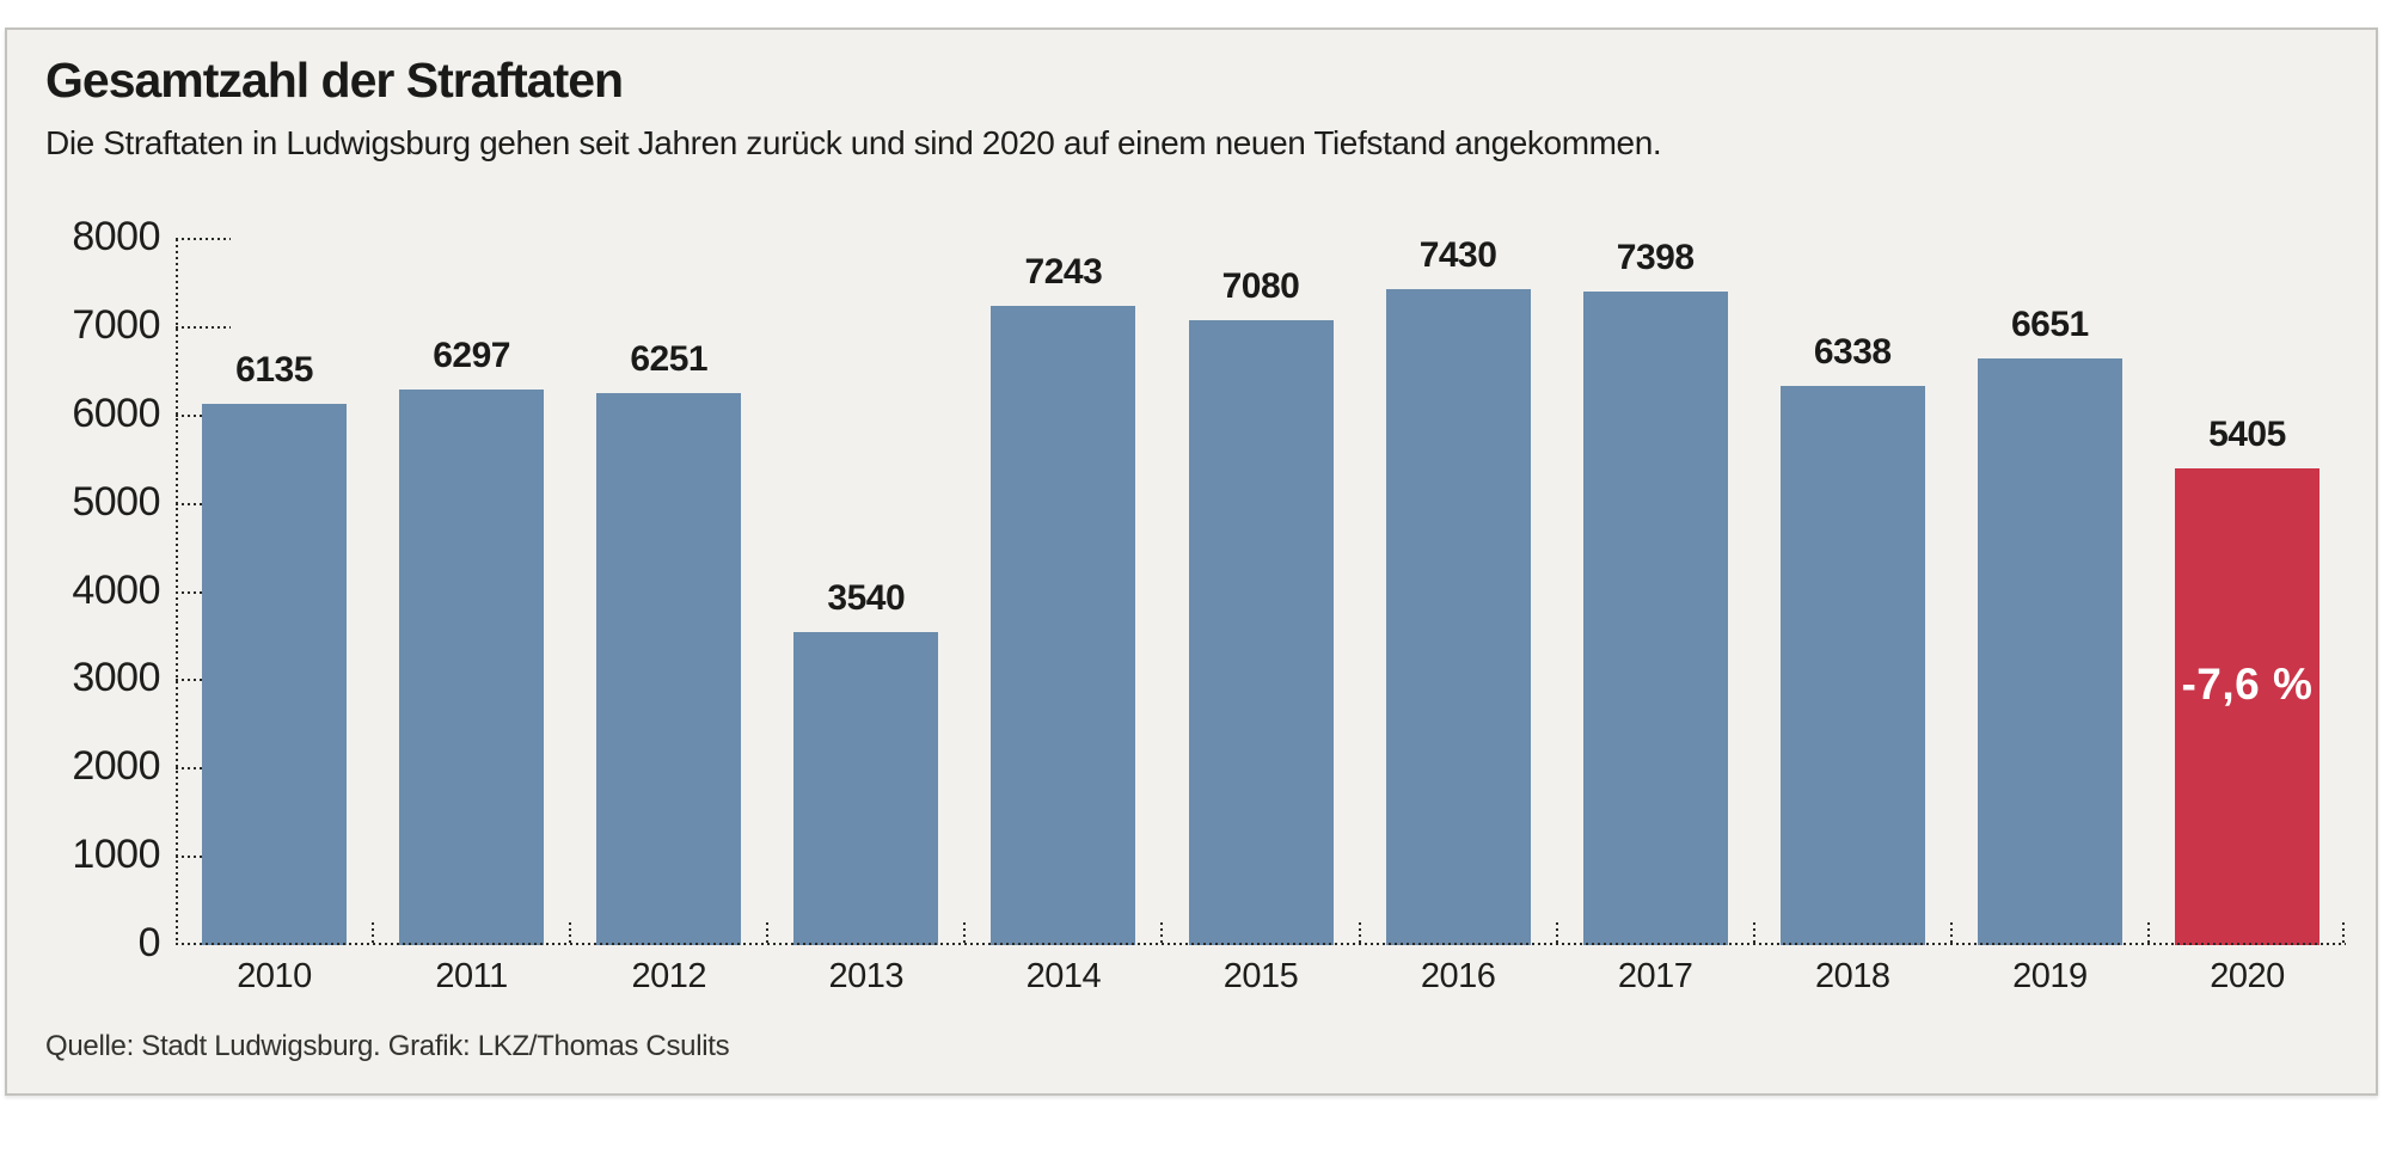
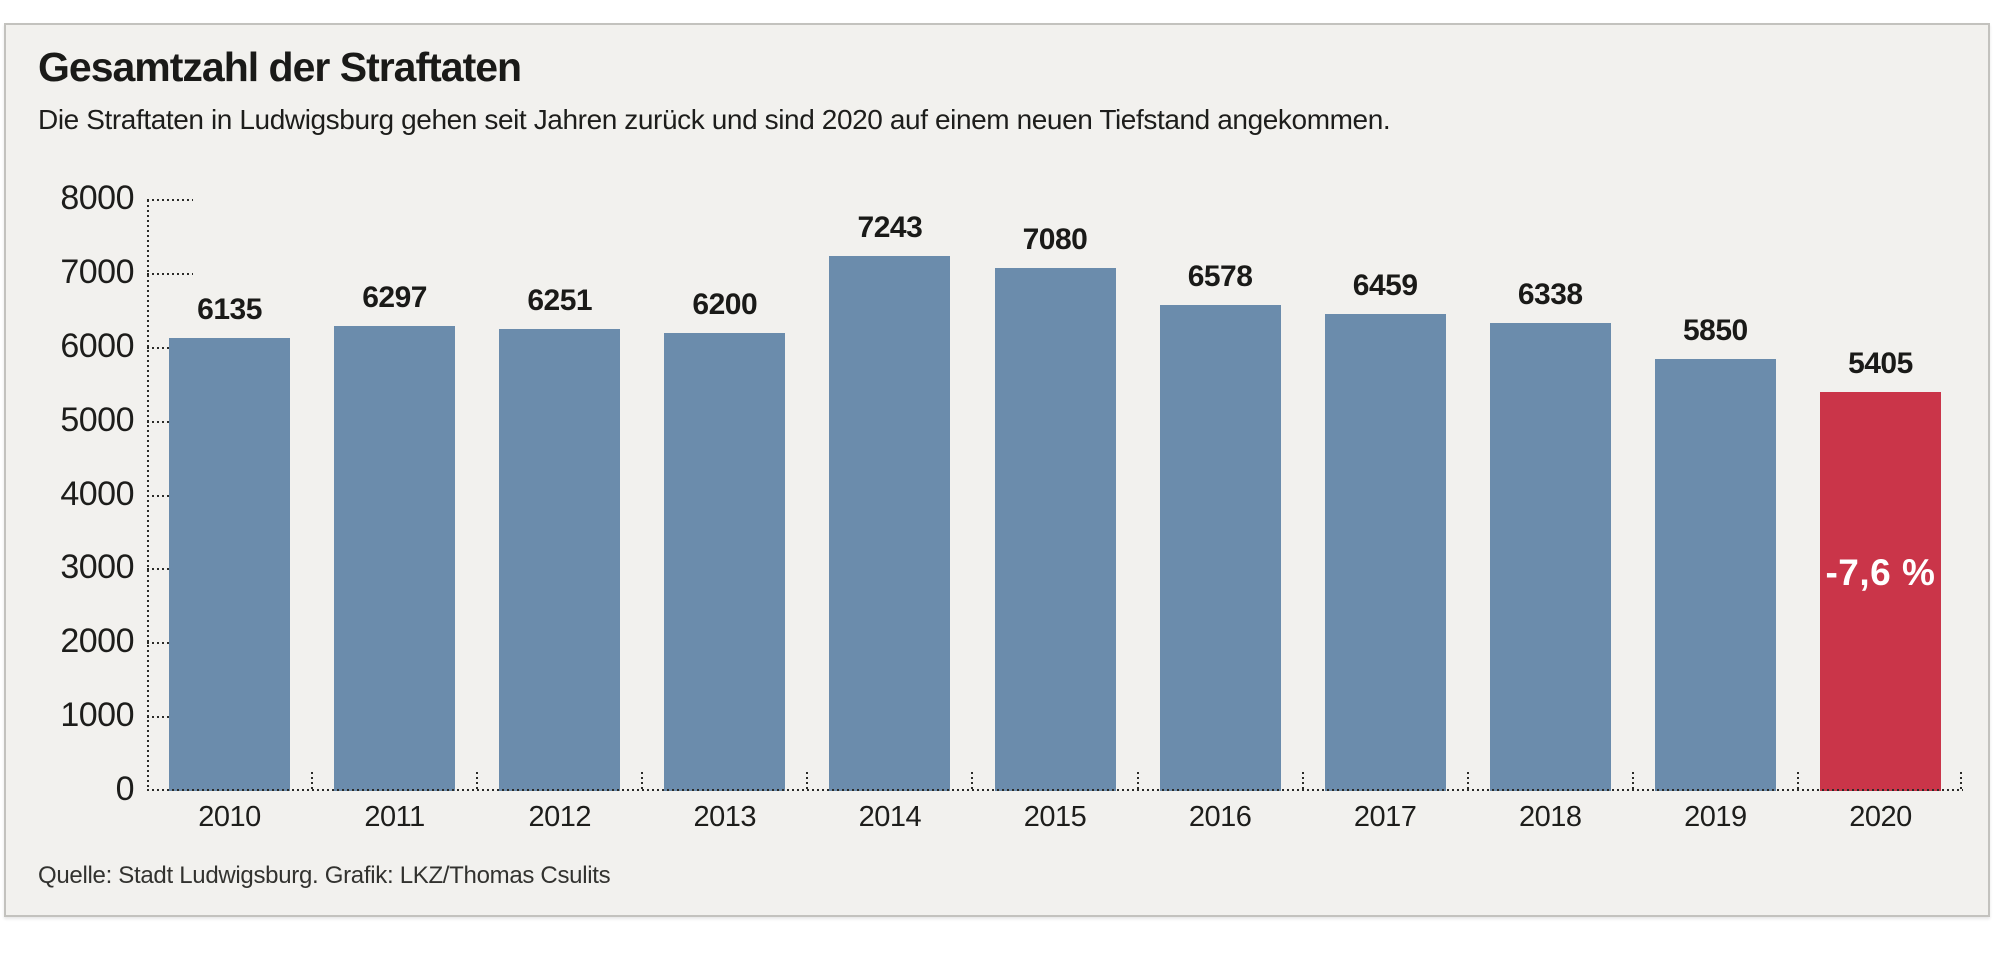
2013: 3540 -> 6200
2016: 7430 -> 6578
2017: 7398 -> 6459
2019: 6651 -> 5850
